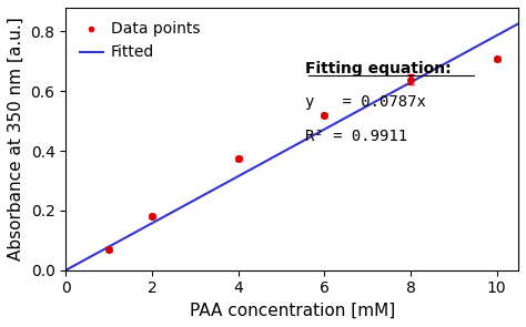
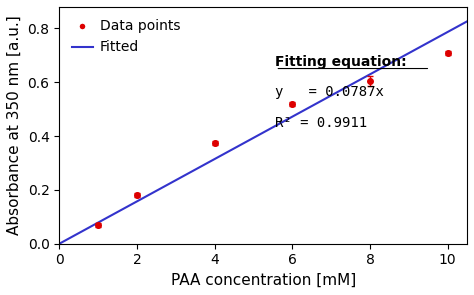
8: 0.640 -> 0.605
